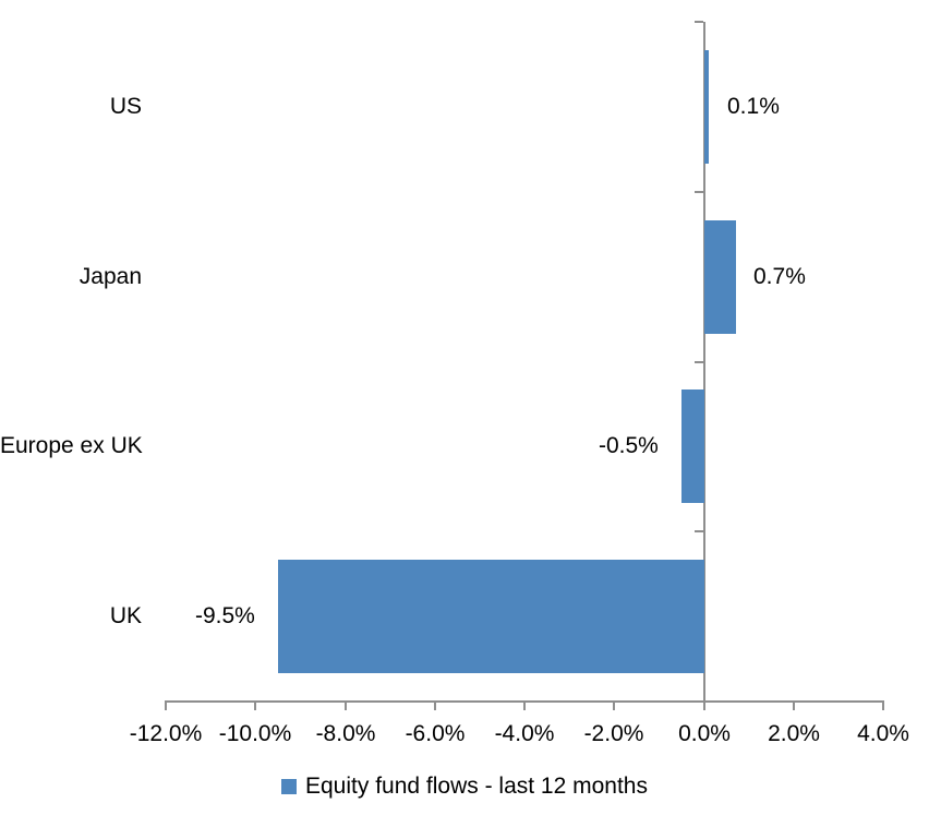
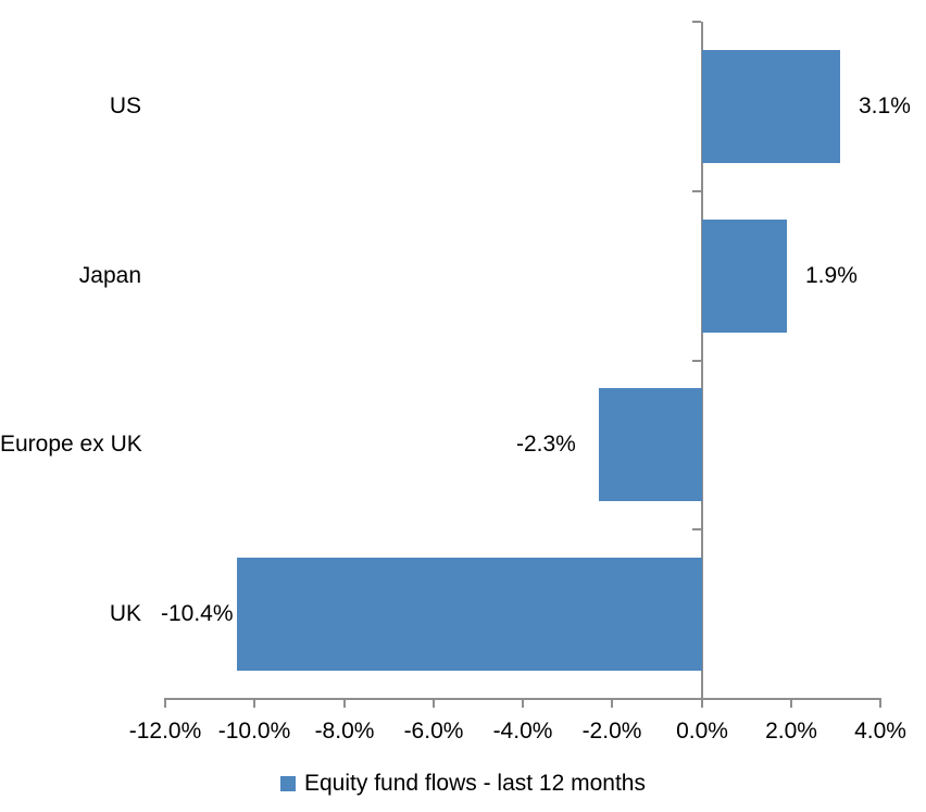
US: 0.1% -> 3.1%
Japan: 0.7% -> 1.9%
Europe ex UK: -0.5% -> -2.3%
UK: -9.5% -> -10.4%
